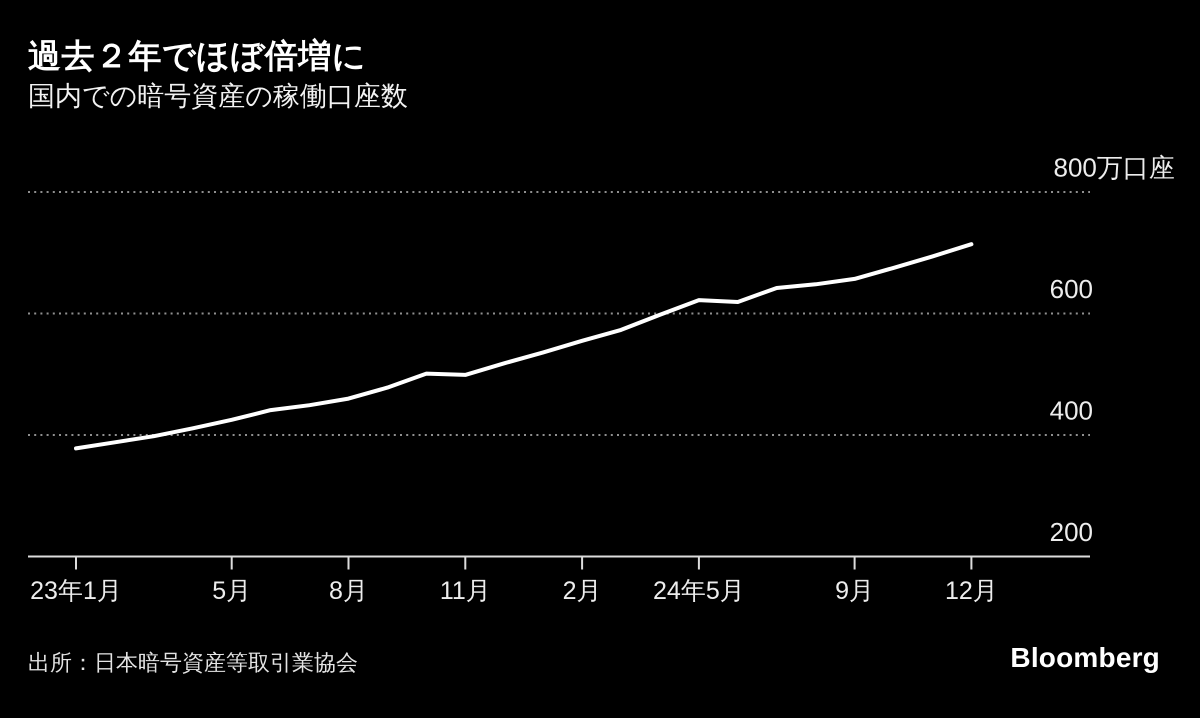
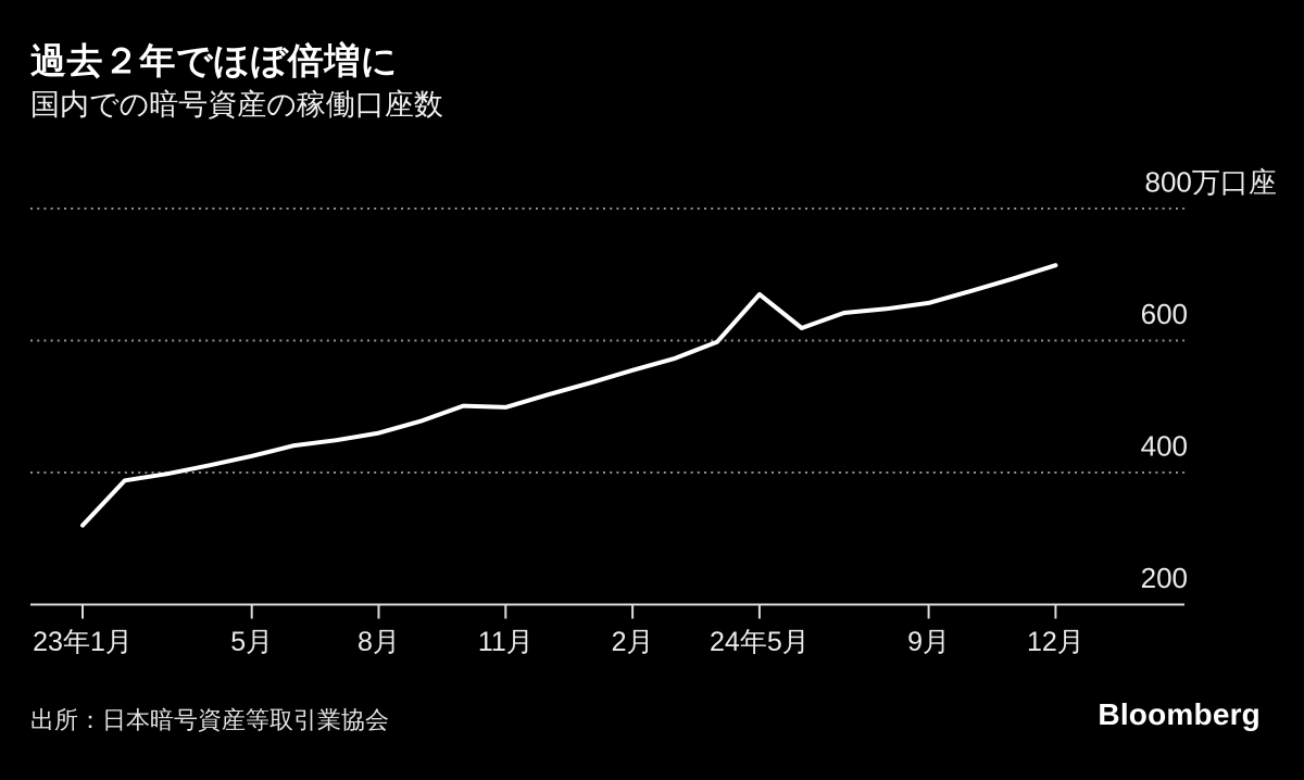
23年1月: 380 -> 320
24年5月: 620 -> 670
